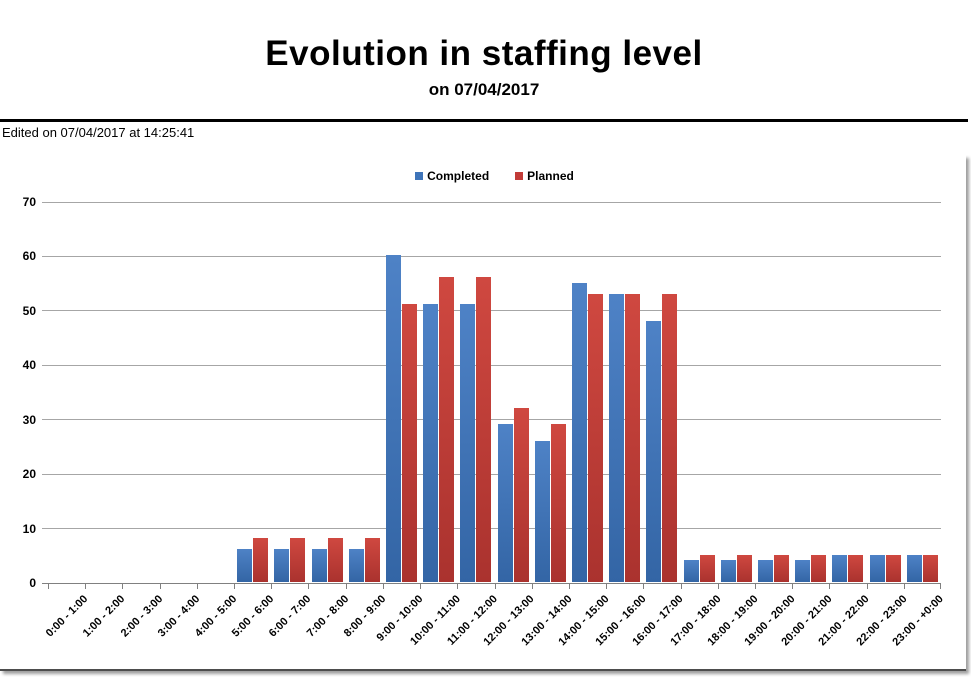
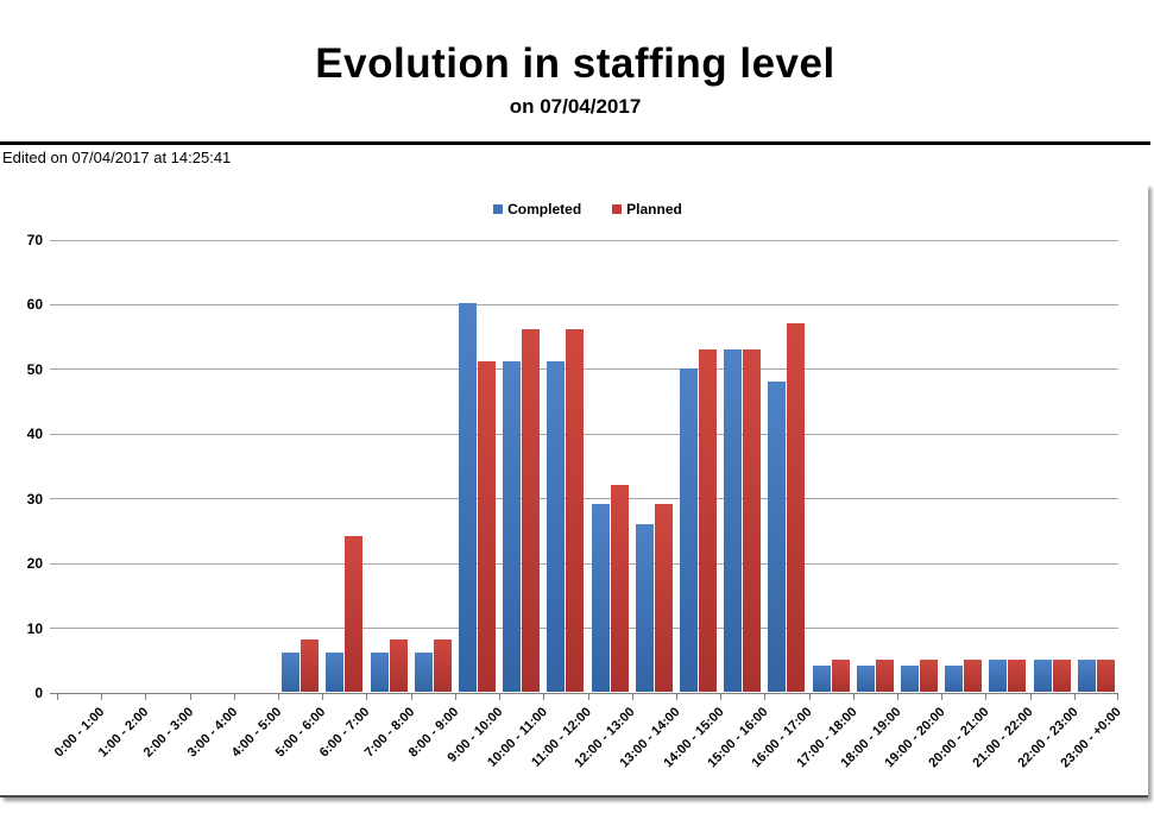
Planned/6:00 - 7:00: 8 -> 24
Completed/14:00 - 15:00: 55 -> 50
Planned/16:00 - 17:00: 53 -> 57
